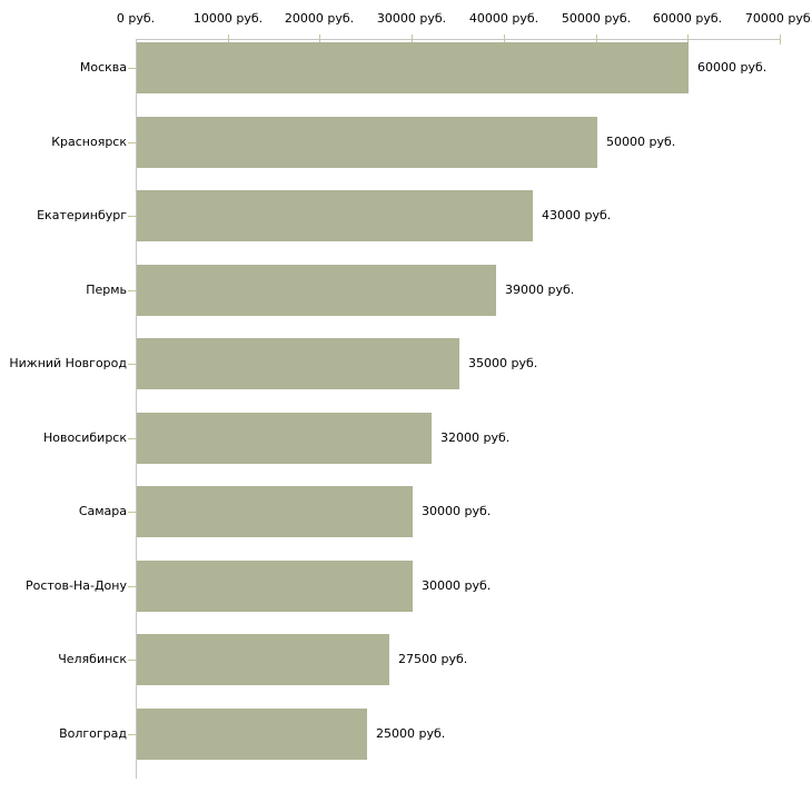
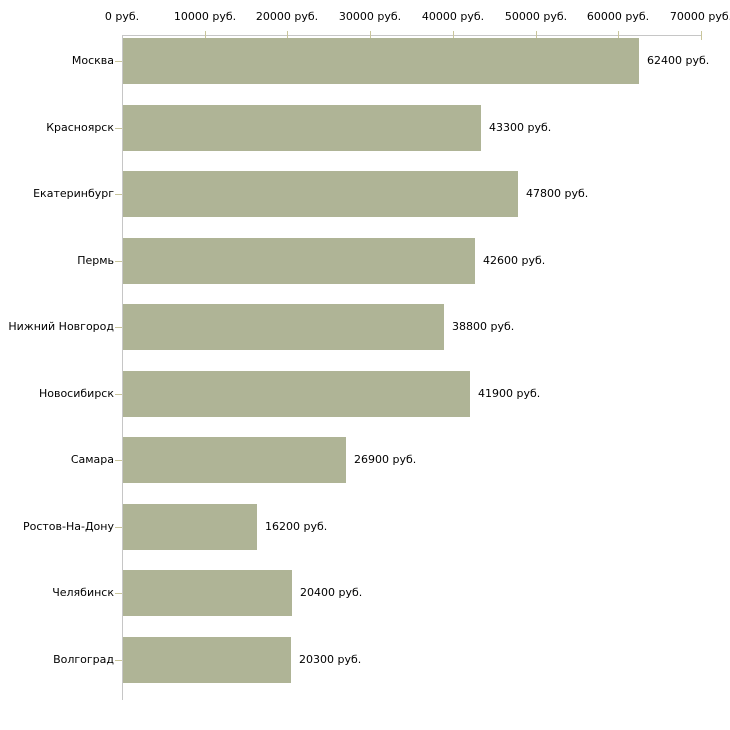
Москва: 60000 -> 62400
Красноярск: 50000 -> 43300
Екатеринбург: 43000 -> 47800
Пермь: 39000 -> 42600
Нижний Новгород: 35000 -> 38800
Новосибирск: 32000 -> 41900
Самара: 30000 -> 26900
Ростов-На-Дону: 30000 -> 16200
Челябинск: 27500 -> 20400
Волгоград: 25000 -> 20300
